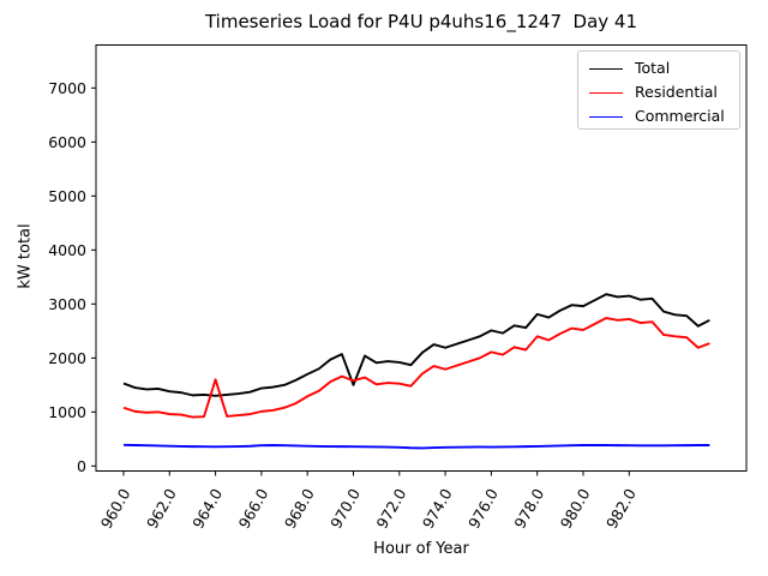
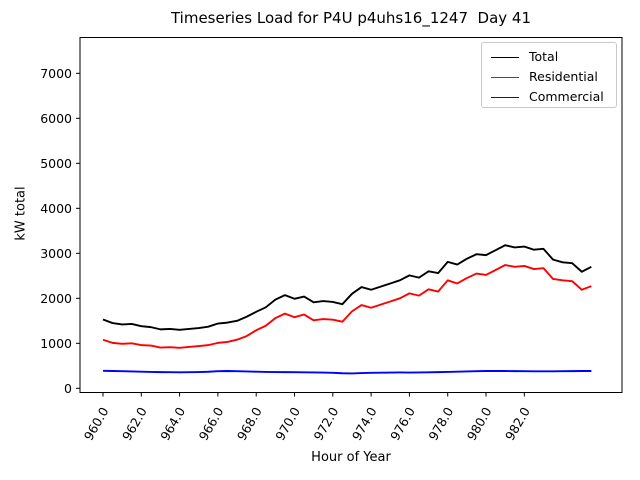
Residential/964.0: 1600 -> 900
Total/970.0: 1500 -> 2000
